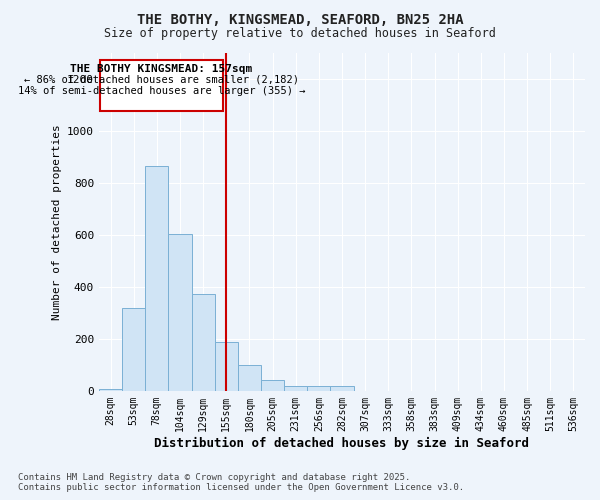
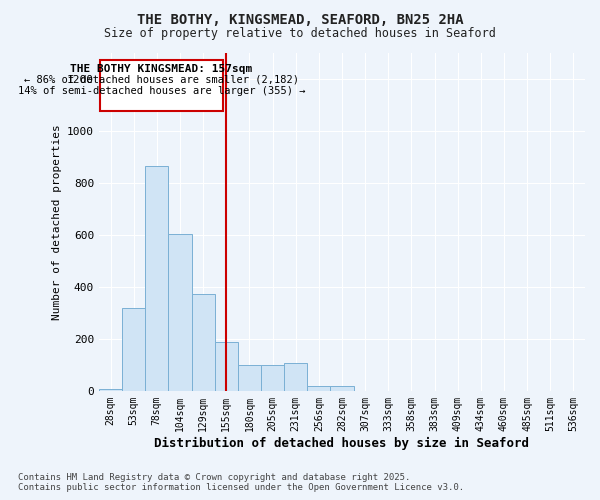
205sqm: 45 -> 100
231sqm: 20 -> 110
